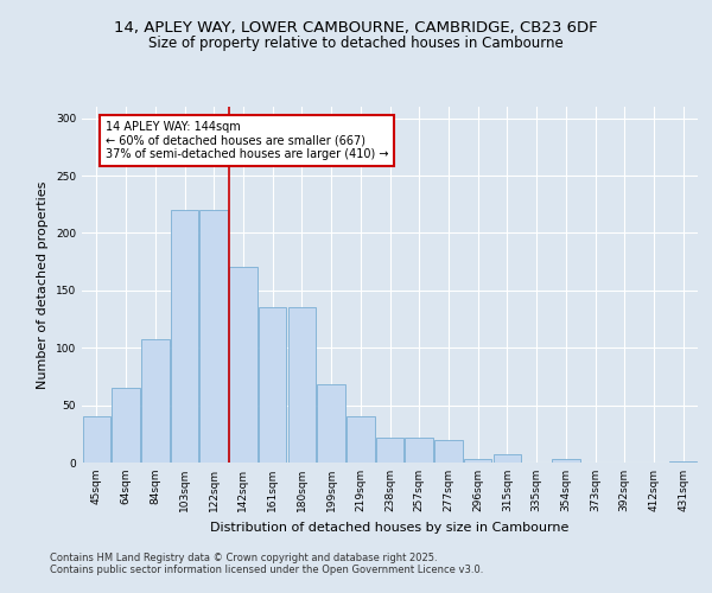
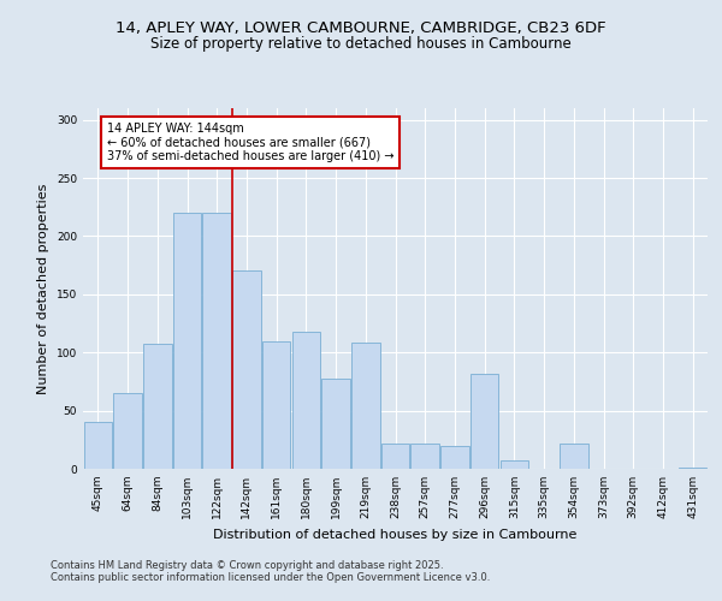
161sqm: 135 -> 110
180sqm: 135 -> 118
199sqm: 68 -> 78
219sqm: 40 -> 108
296sqm: 3 -> 82
354sqm: 3 -> 22
